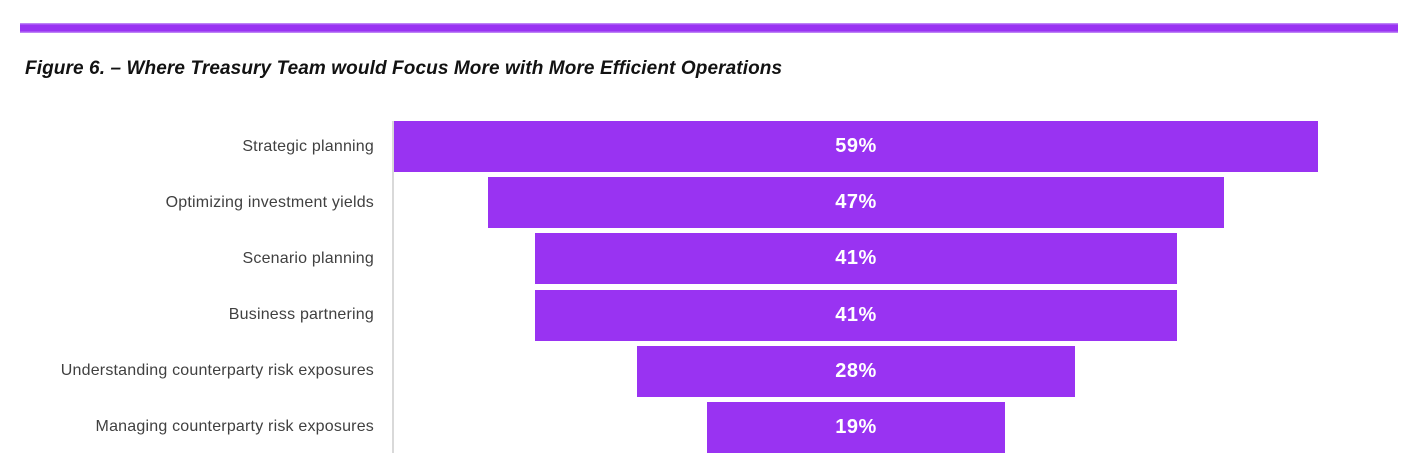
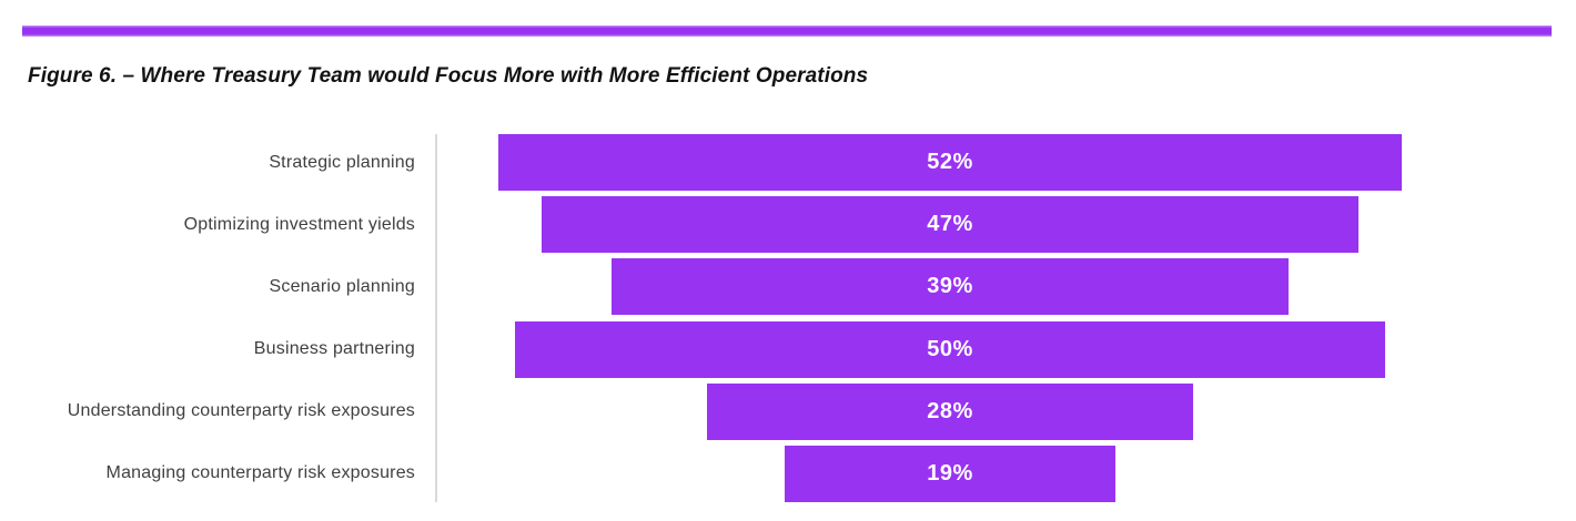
Strategic planning: 59% -> 52%
Scenario planning: 41% -> 39%
Business partnering: 41% -> 50%
